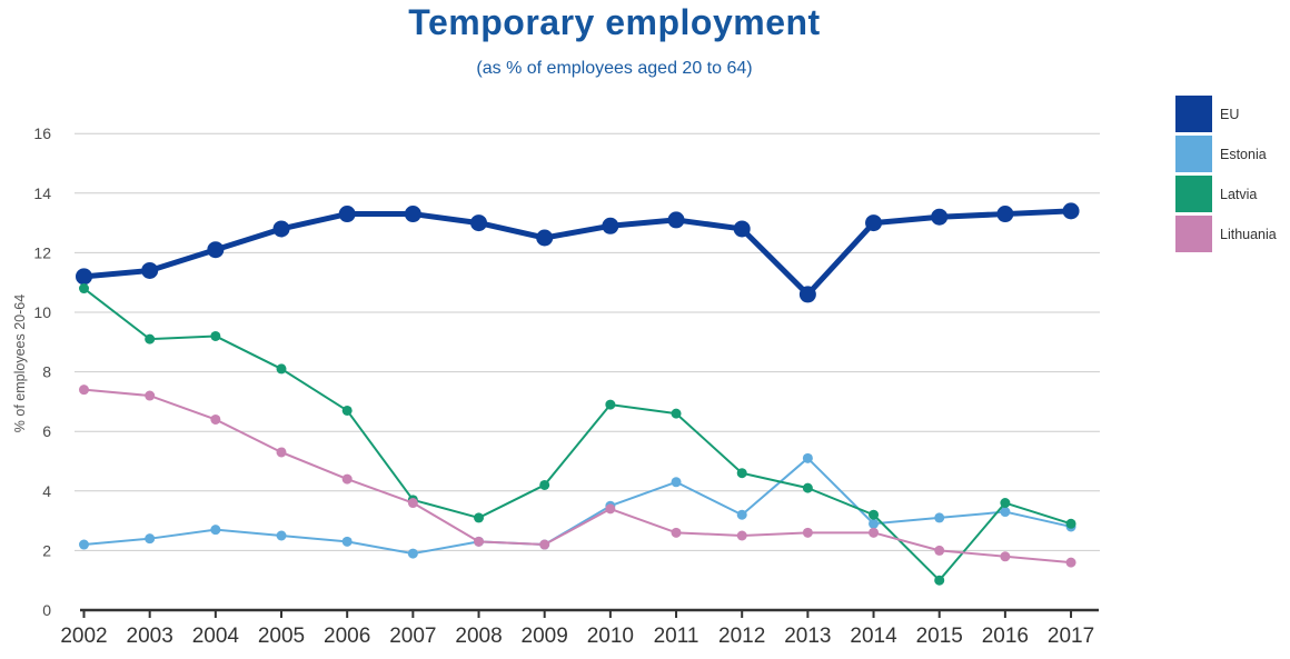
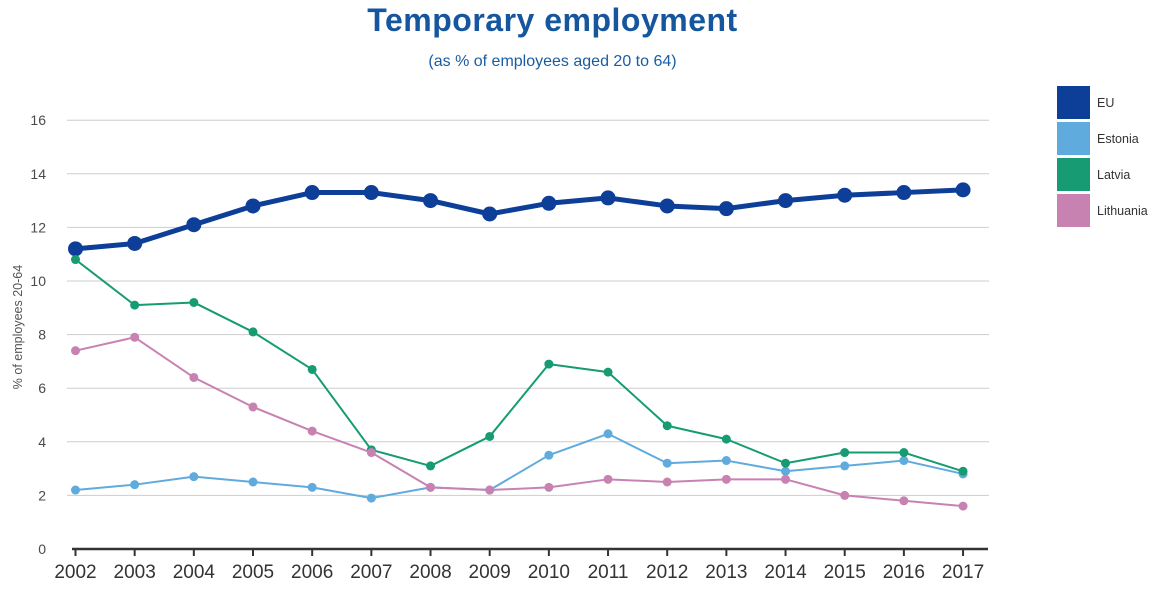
Lithuania/2003: 7.2 -> 7.9
Lithuania/2010: 3.4 -> 2.3
EU/2013: 10.6 -> 12.7
Estonia/2013: 5.1 -> 3.3
Latvia/2015: 1.0 -> 3.6
